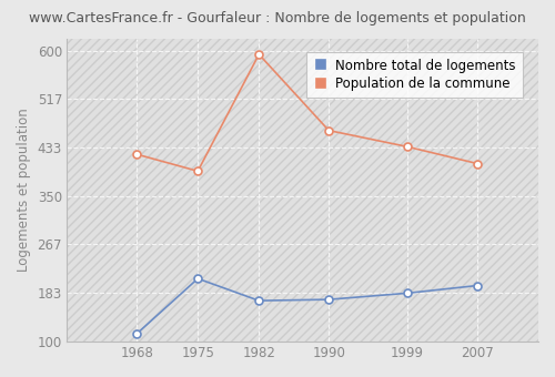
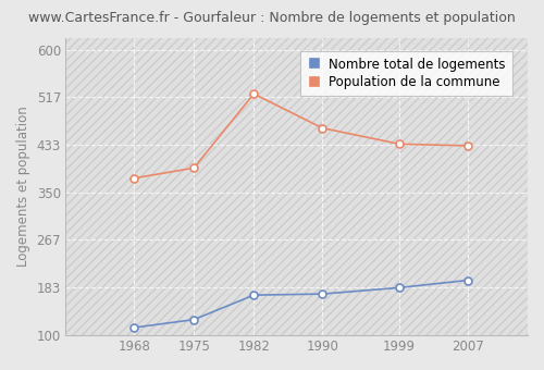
Population de la commune/1968: 422 -> 375
Nombre total de logements/1975: 208 -> 127
Population de la commune/1982: 594 -> 523
Population de la commune/2007: 406 -> 432
